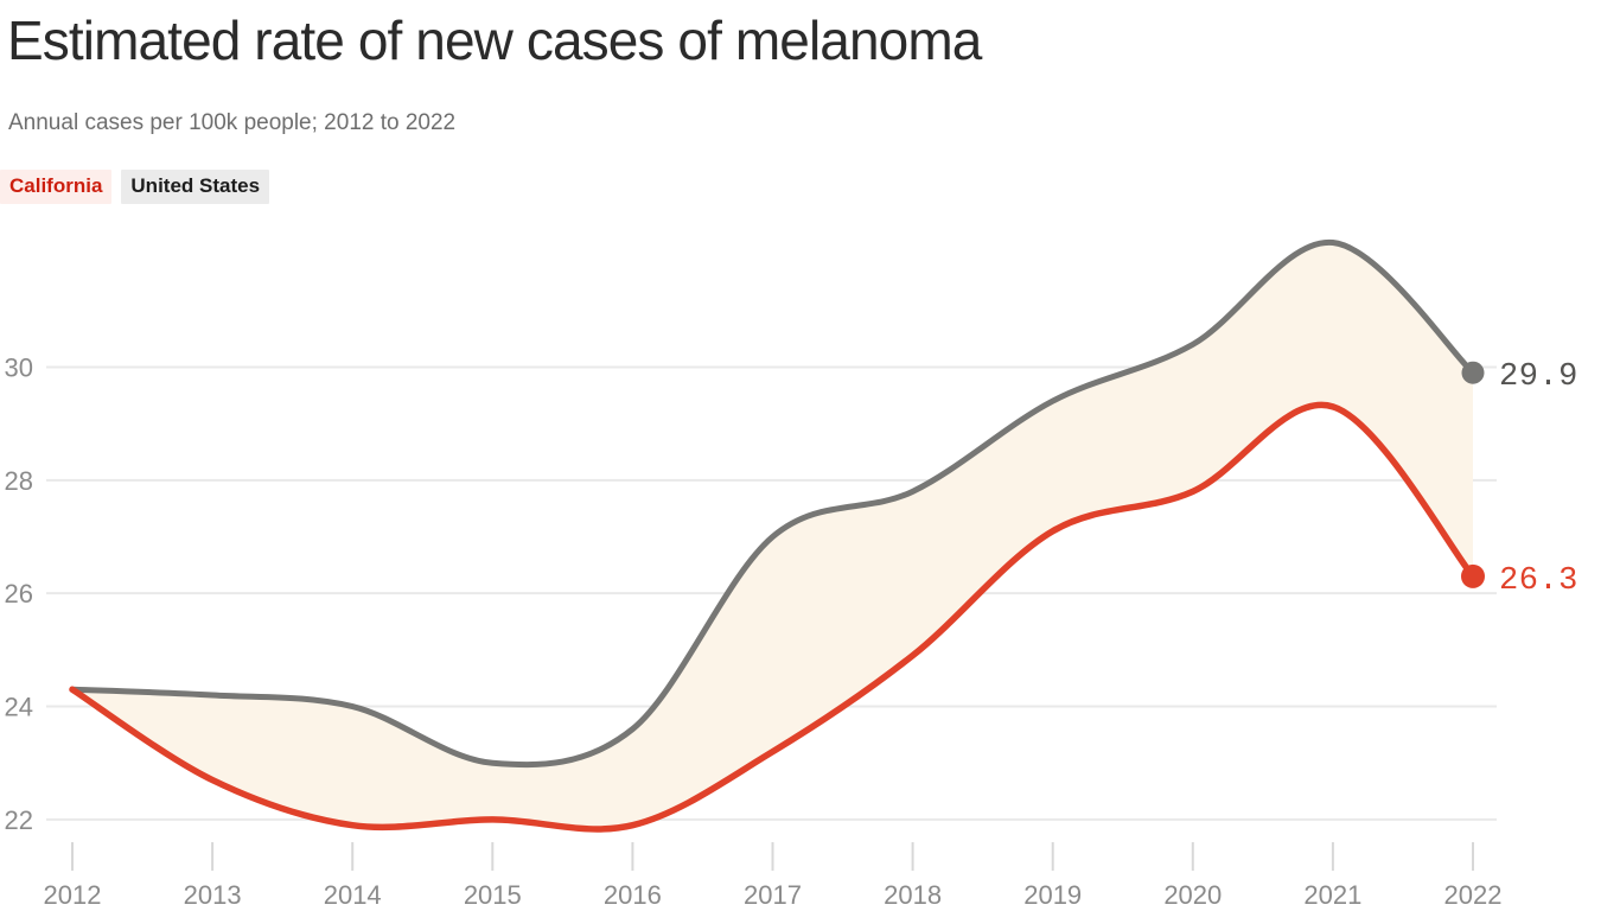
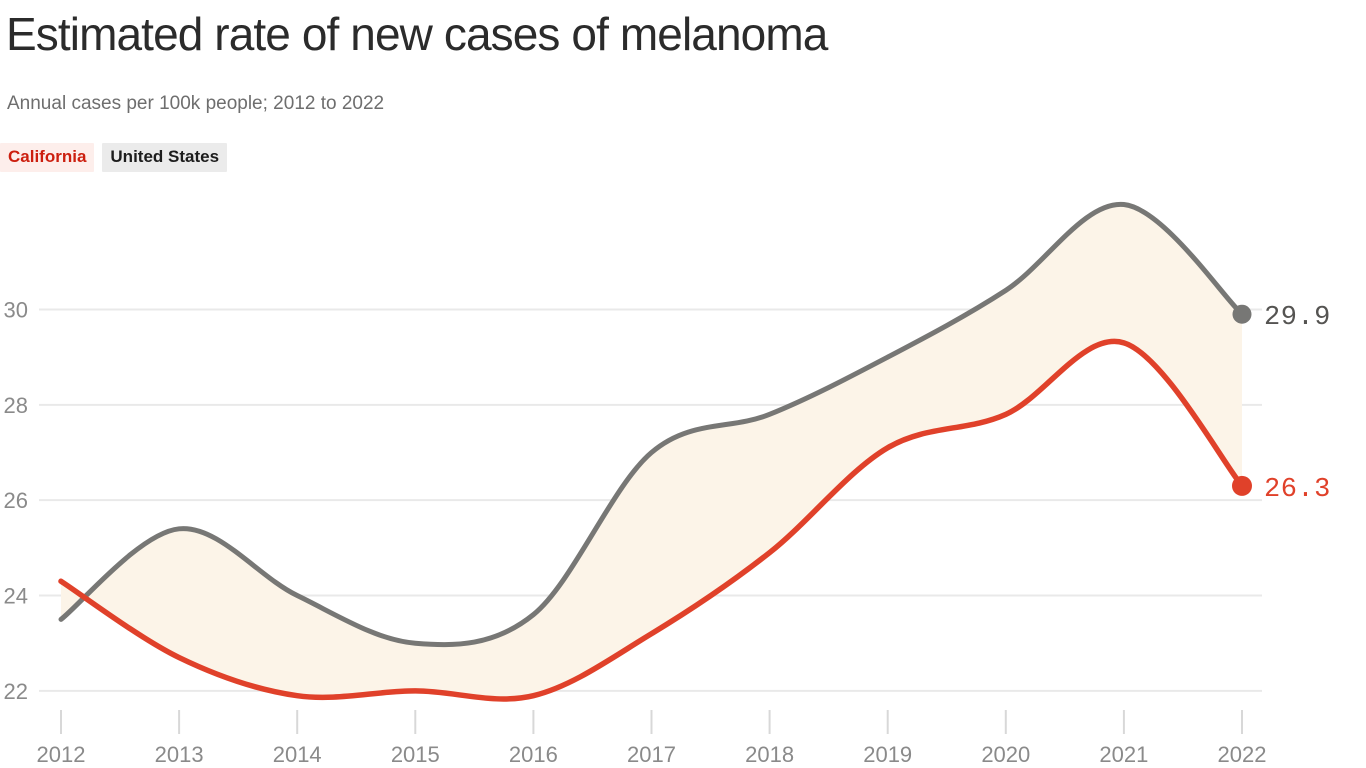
United States/2012: 24.3 -> 23.5
United States/2013: 24.2 -> 25.4
United States/2019: 29.4 -> 29.0
